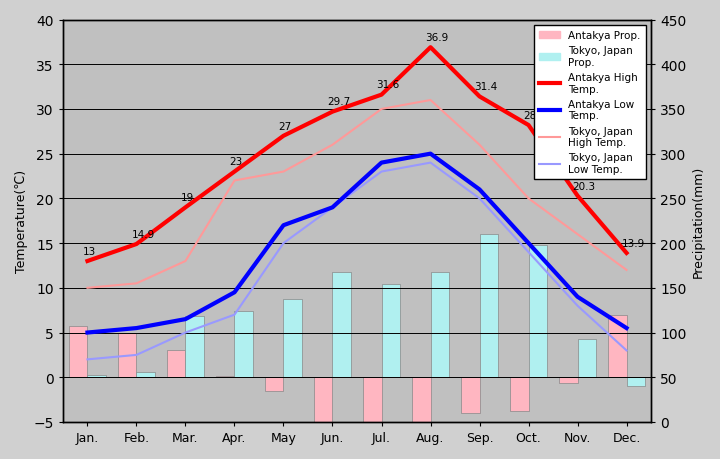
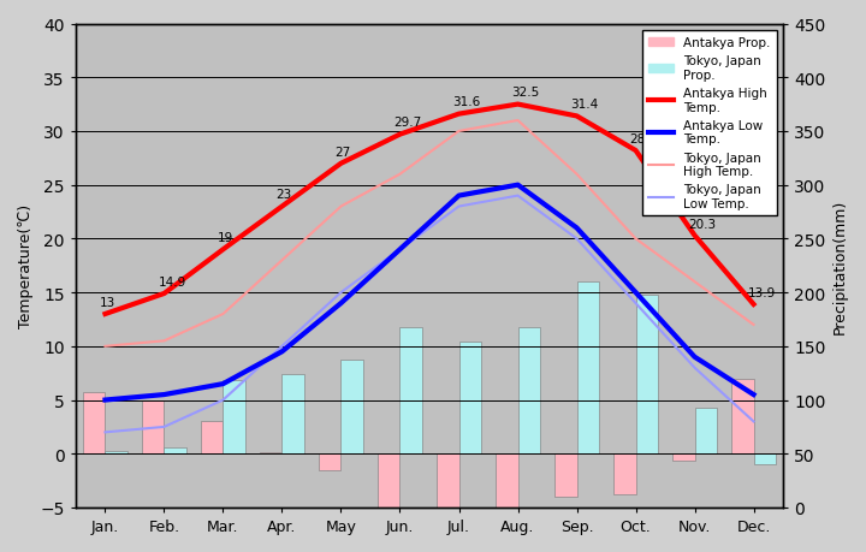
Tokyo, Japan High Temp./Apr.: 22.0 -> 18.0
Tokyo, Japan Low Temp./Apr.: 7.0 -> 10.0
Antakya Low Temp./May: 17.0 -> 14.0
Antakya High Temp./Aug.: 36.9 -> 32.5
